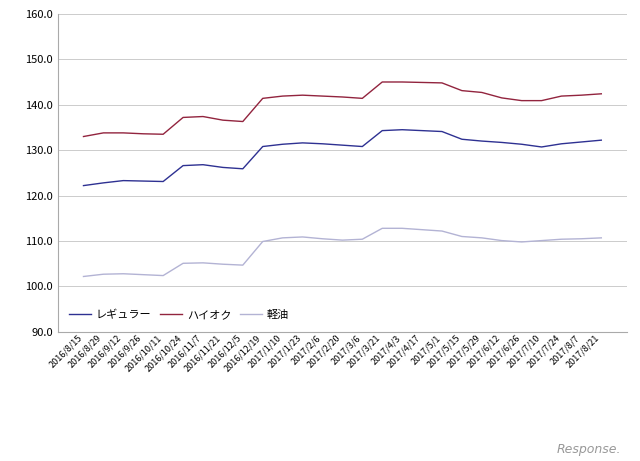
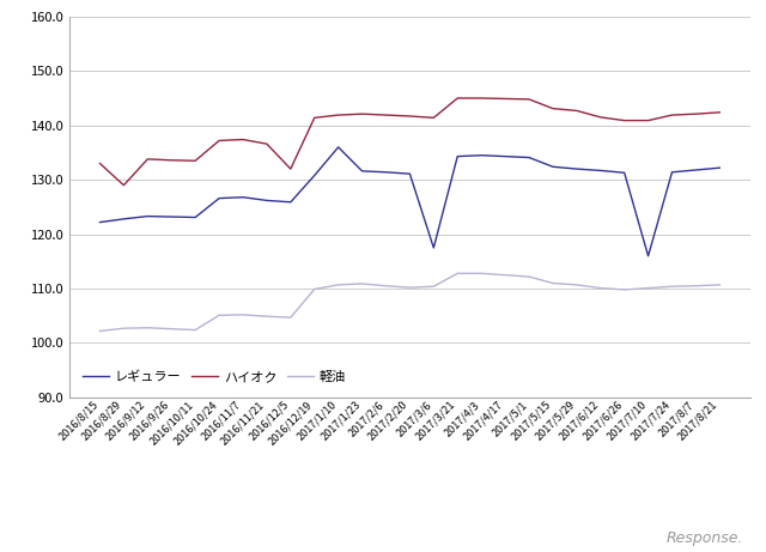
ハイオク/2016/8/29: 133.8 -> 129.0
ハイオク/2016/12/5: 136.3 -> 132.0
レギュラー/2017/1/10: 131.3 -> 136.0
レギュラー/2017/3/6: 130.8 -> 117.5
レギュラー/2017/7/10: 130.7 -> 116.0
